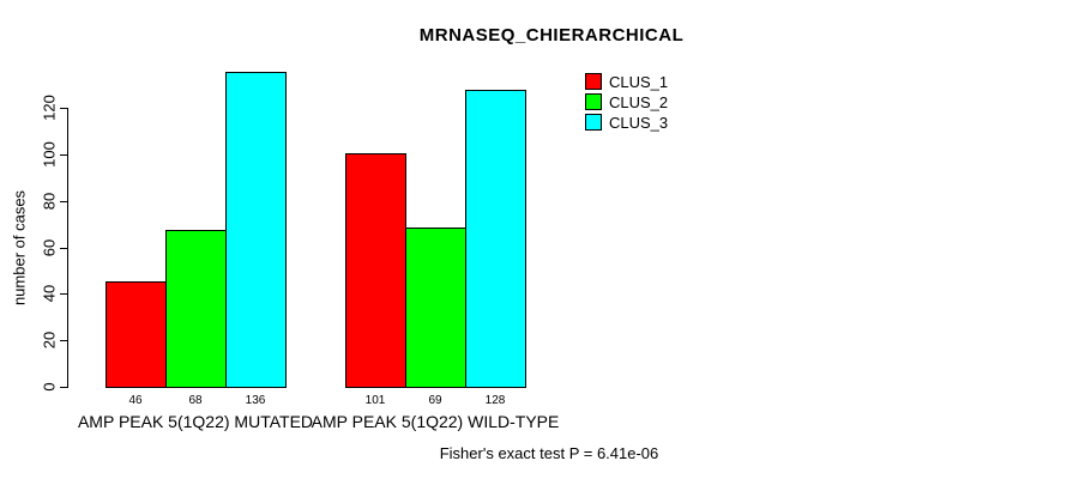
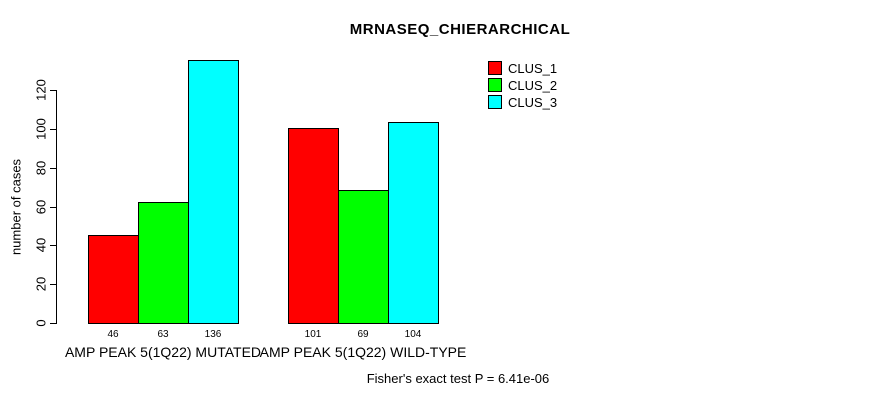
CLUS_2/AMP PEAK 5(1Q22) MUTATED: 68 -> 63
CLUS_3/AMP PEAK 5(1Q22) WILD-TYPE: 128 -> 104
